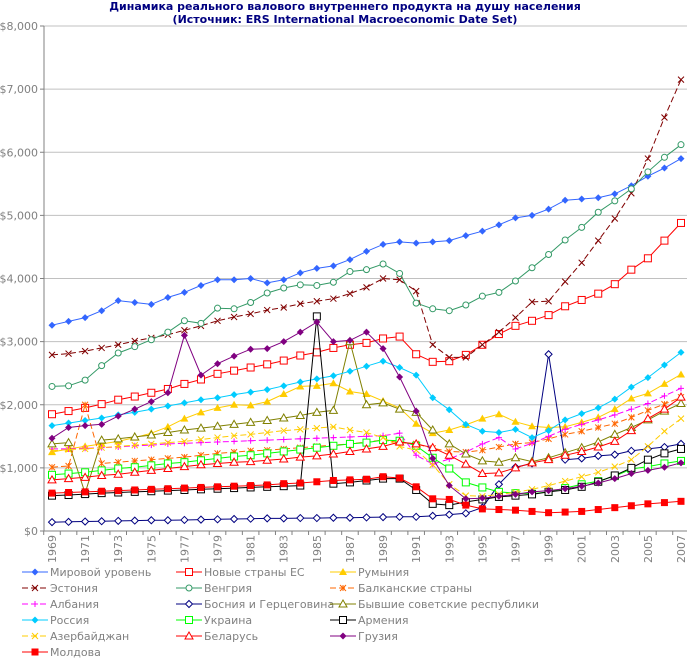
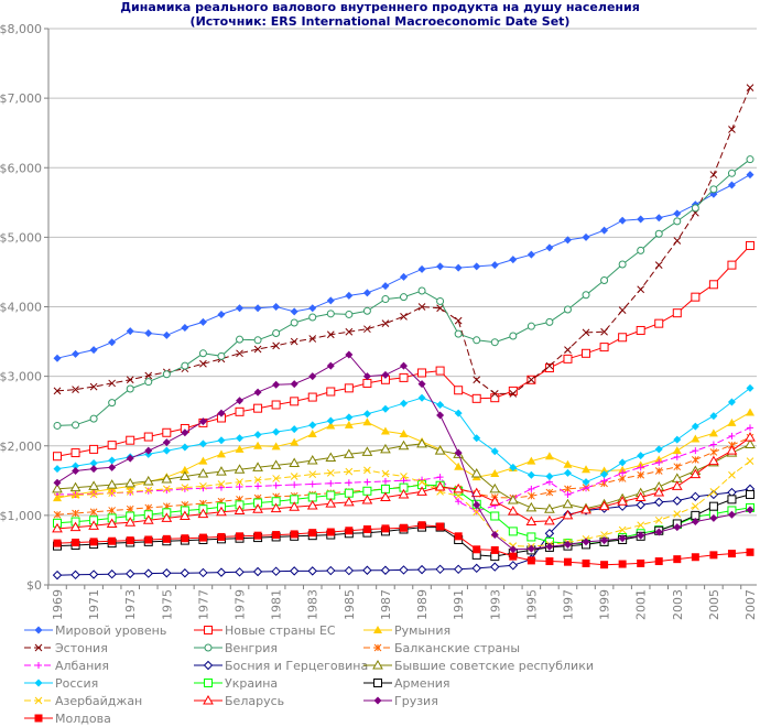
Балканские страны/1971: $2000 -> $1000
Бывшие советские республики/1971: $600 -> $1400
Грузия/1977: $3100 -> $2400
Армения/1985: $3400 -> $700
Бывшие советские республики/1987: $3000 -> $2000
Босния и Герцеговина/1999: $2800 -> $1100
